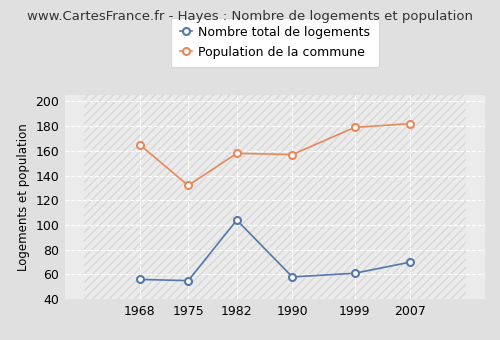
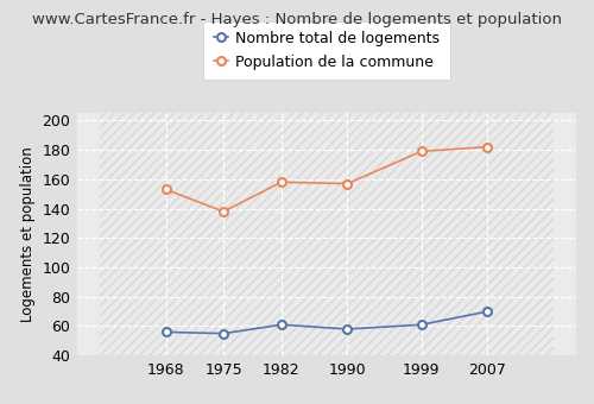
Population de la commune/1968: 165 -> 153
Population de la commune/1975: 132 -> 138
Nombre total de logements/1982: 104 -> 61
